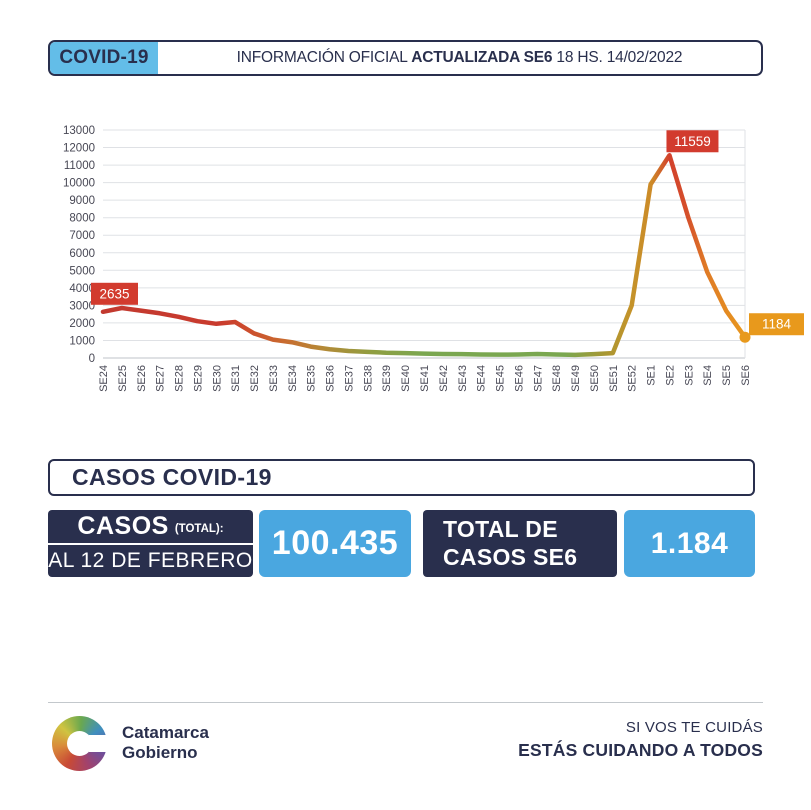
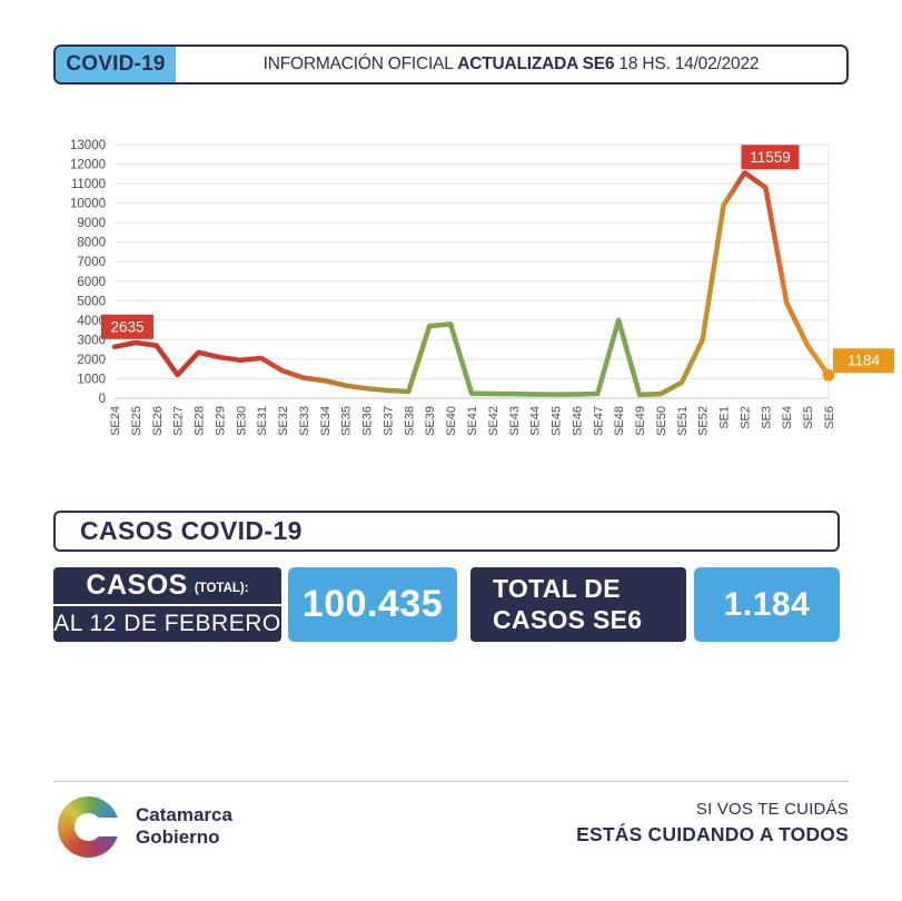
SE27: 2600 -> 1200
SE39: 300 -> 3700
SE40: 300 -> 3800
SE48: 200 -> 4000
SE51: 300 -> 800
SE3: 8000 -> 10800
